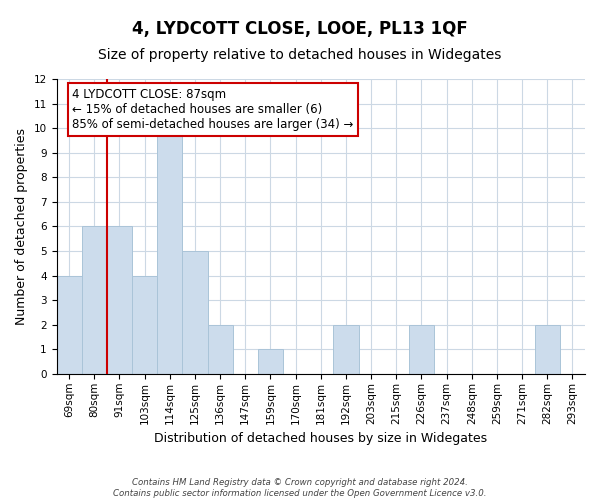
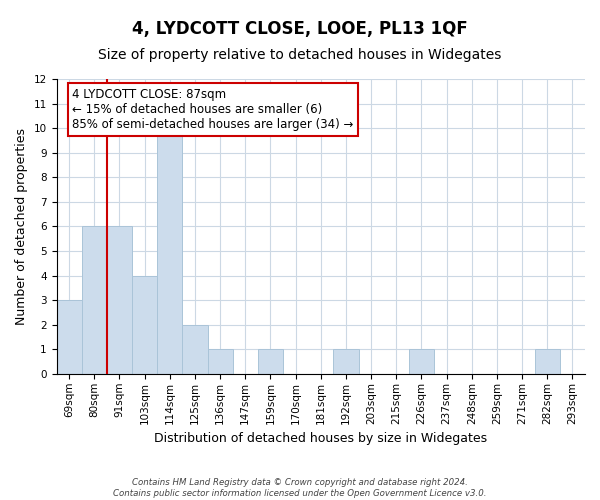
69sqm: 4 -> 3
125sqm: 5 -> 2
136sqm: 2 -> 1
192sqm: 2 -> 1
226sqm: 2 -> 1
282sqm: 2 -> 1
